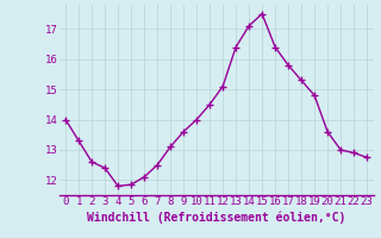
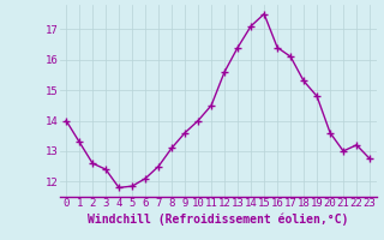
12: 15.10 -> 15.60
17: 15.80 -> 16.10
22: 12.90 -> 13.20
